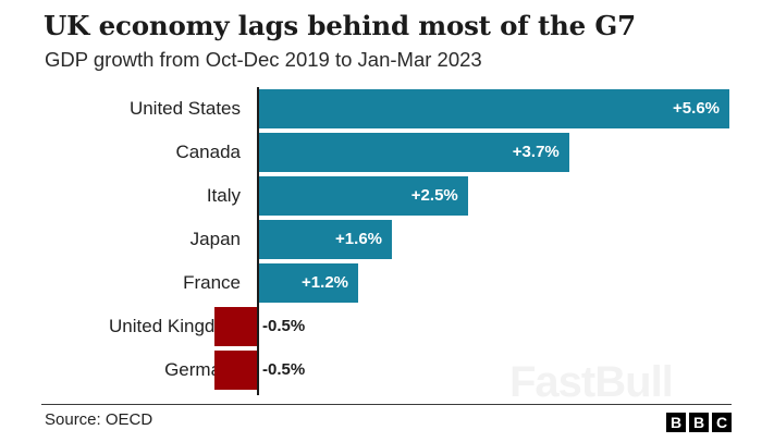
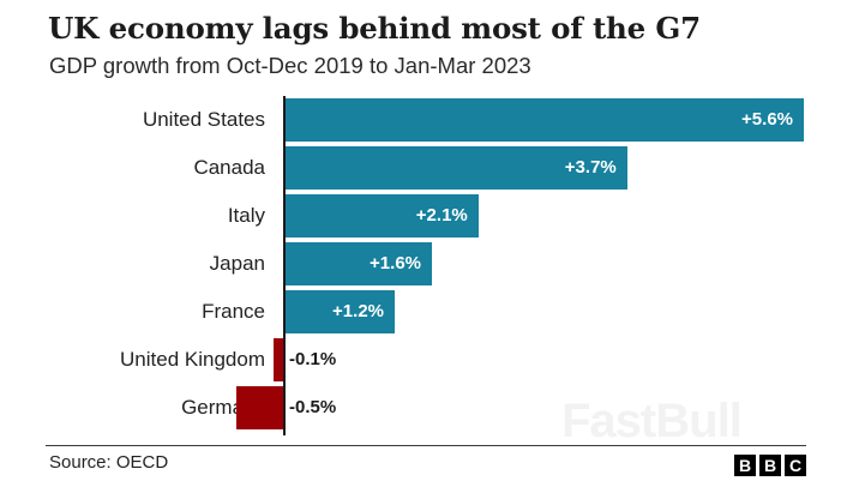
Italy: +2.5% -> +2.1%
United Kingdom: -0.5% -> -0.1%
